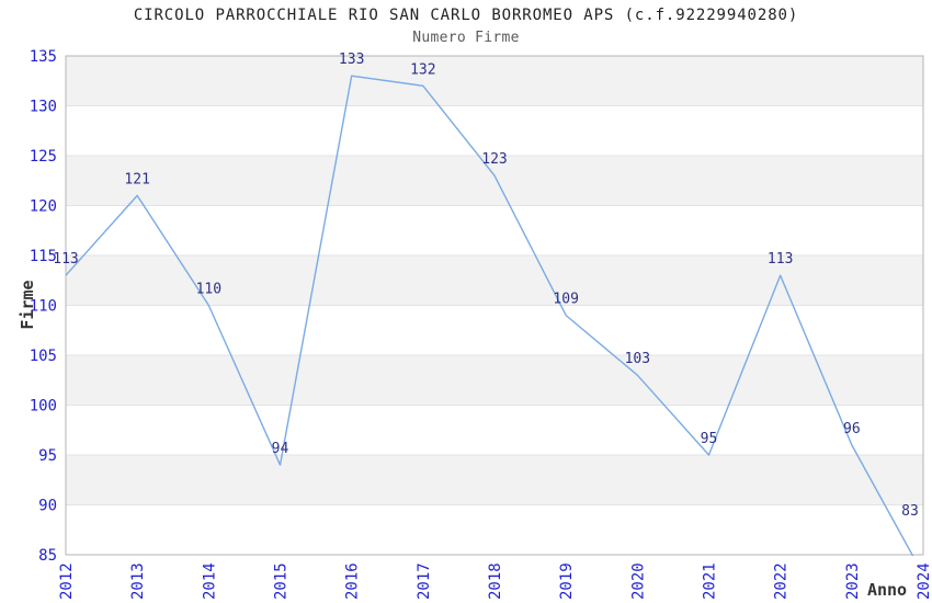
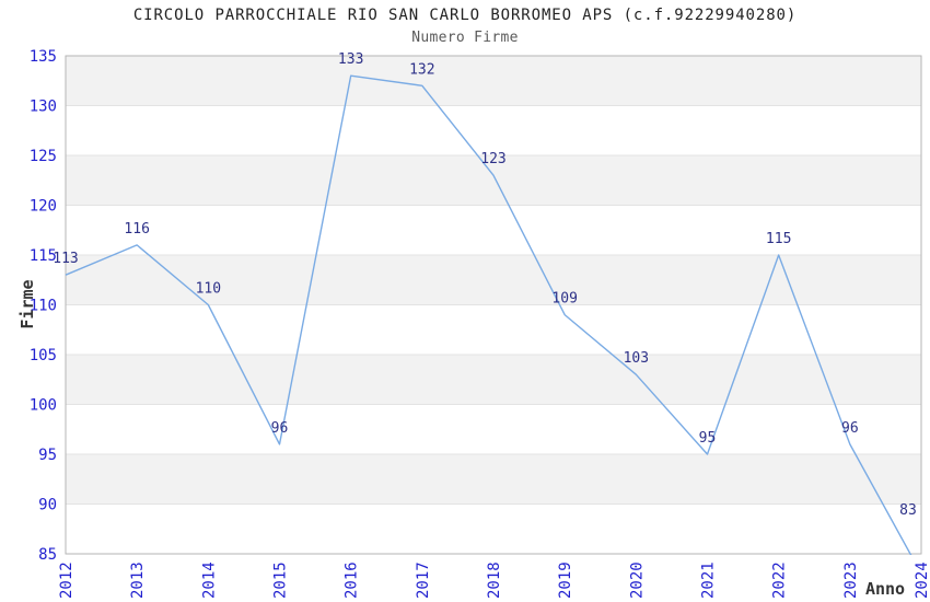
2013: 121 -> 116
2015: 94 -> 96
2022: 113 -> 115
